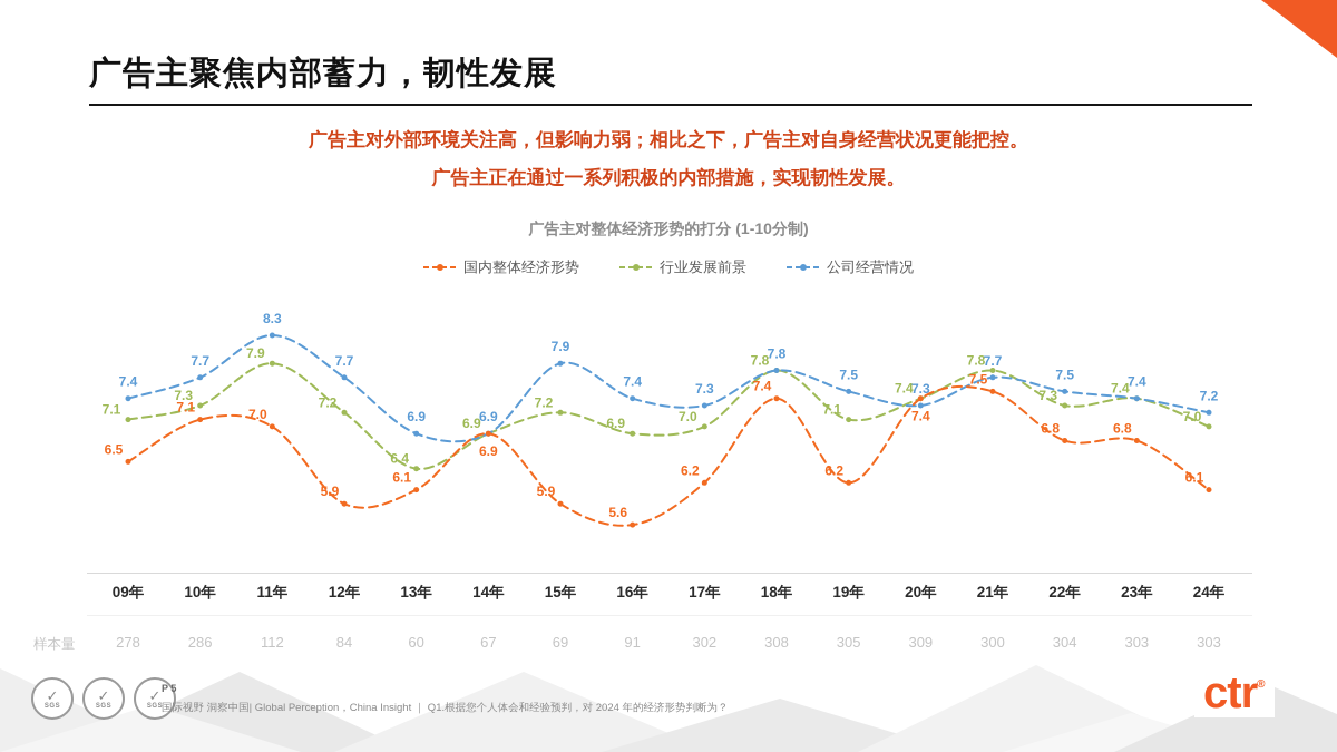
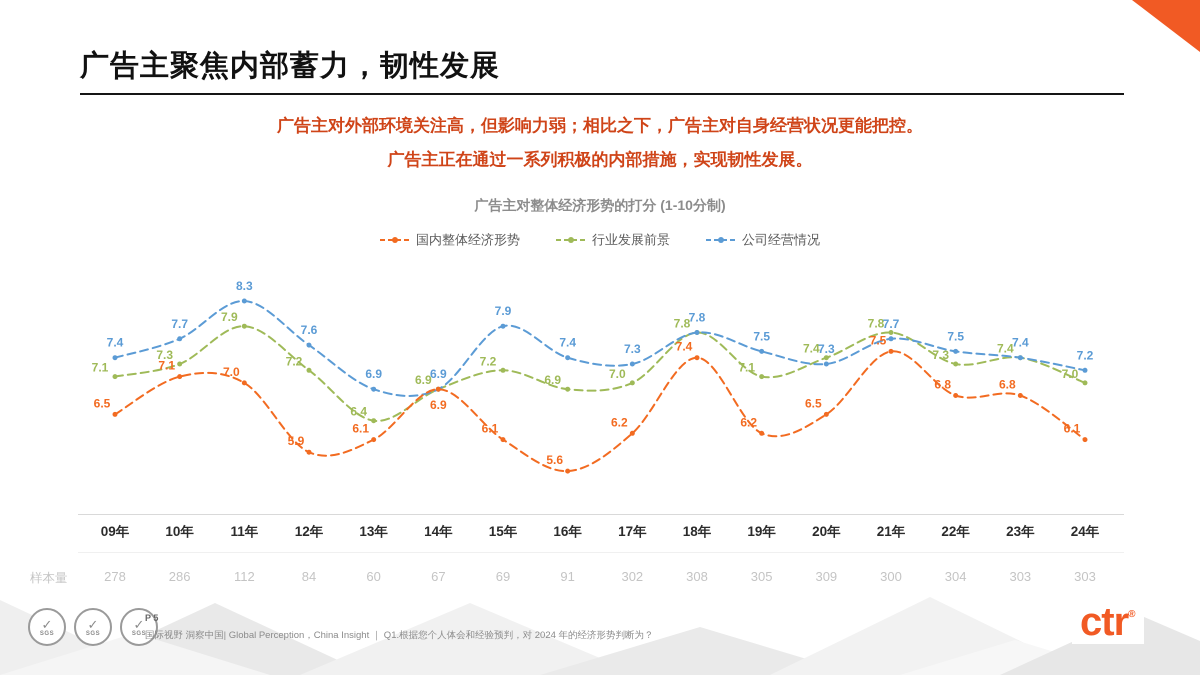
公司经营情况/12年: 7.7 -> 7.6
国内整体经济形势/15年: 5.9 -> 6.1
国内整体经济形势/20年: 7.4 -> 6.5
